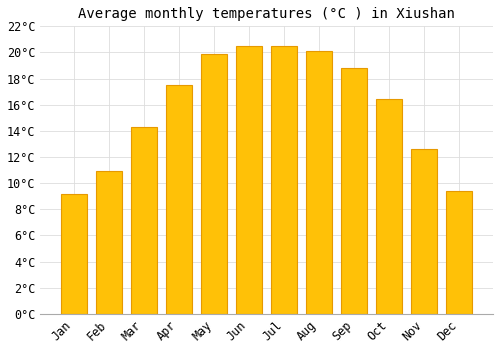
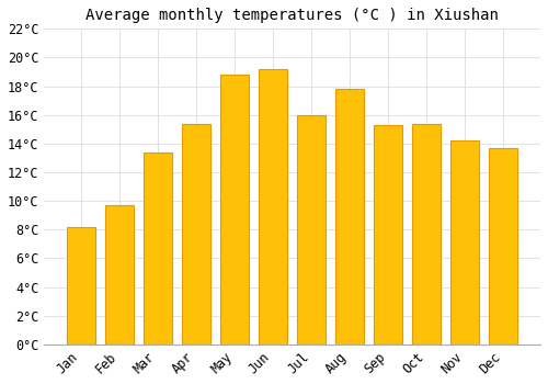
Jan: 9.2°C -> 8.2°C
Feb: 10.9°C -> 9.7°C
Mar: 14.3°C -> 13.4°C
Apr: 17.5°C -> 15.4°C
May: 19.9°C -> 18.8°C
Jun: 20.5°C -> 19.2°C
Jul: 20.5°C -> 16.0°C
Aug: 20.1°C -> 17.8°C
Sep: 18.8°C -> 15.3°C
Oct: 16.4°C -> 15.4°C
Nov: 12.6°C -> 14.2°C
Dec: 9.4°C -> 13.7°C
